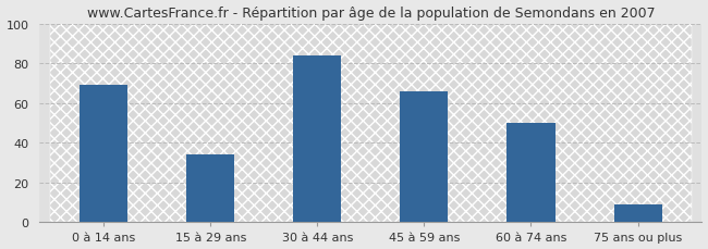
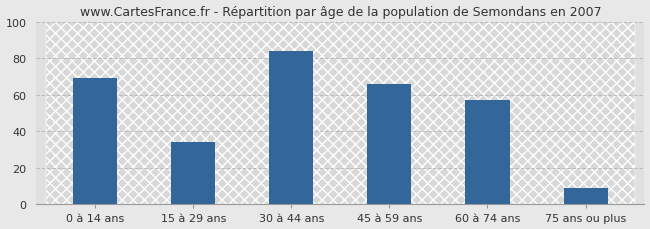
60 à 74 ans: 50 -> 57
